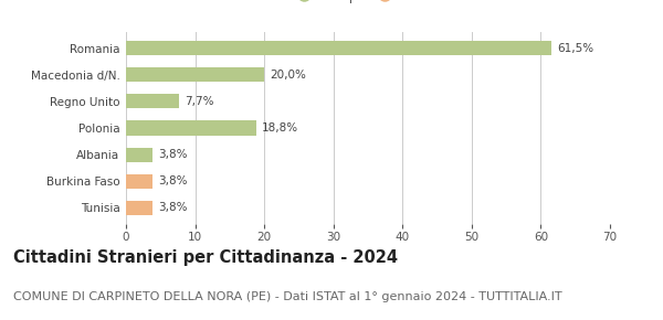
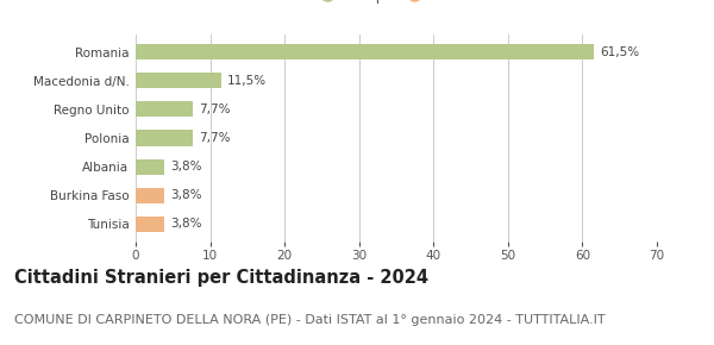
Macedonia d/N.: 20,0% -> 11,5%
Polonia: 18,8% -> 7,7%
